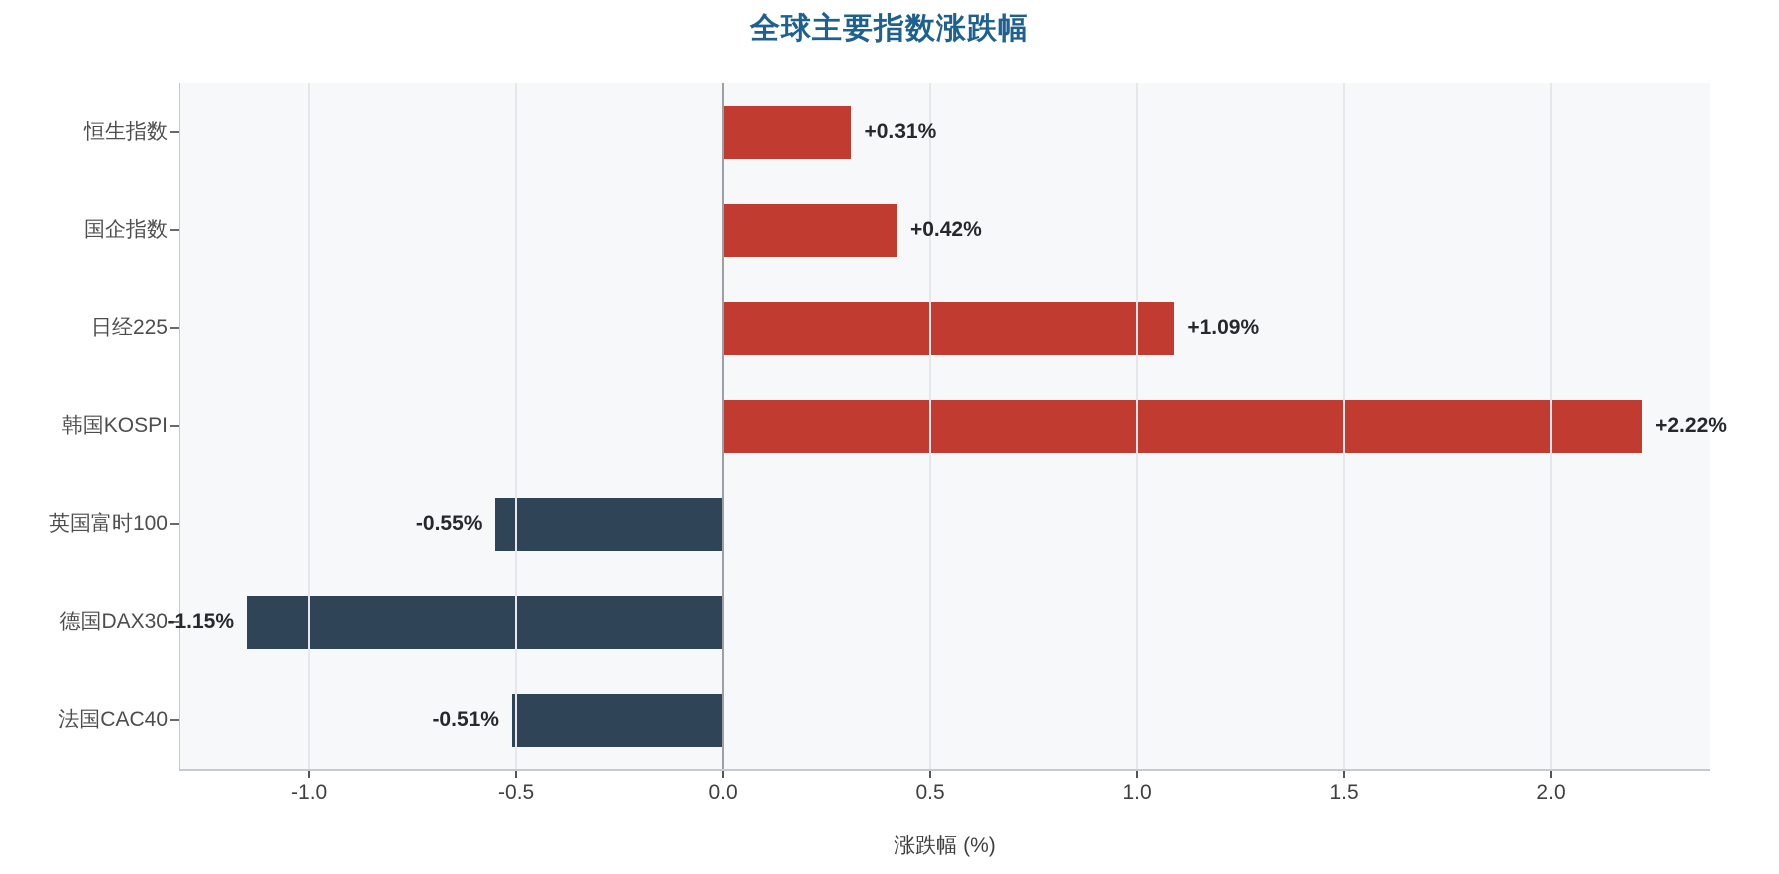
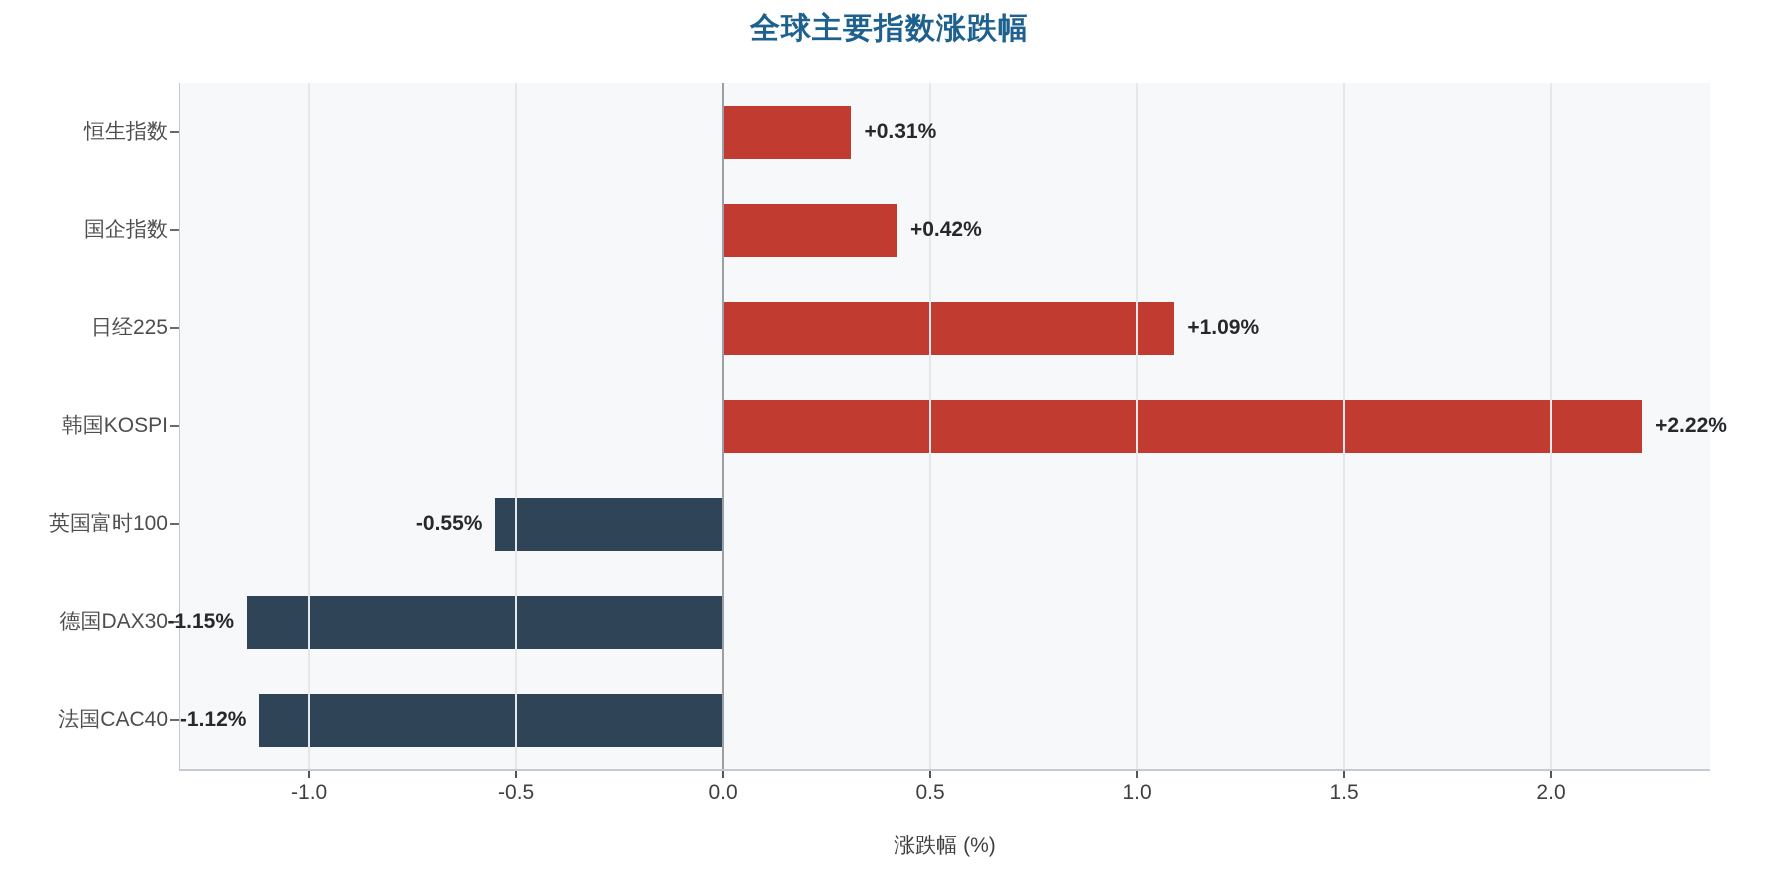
法国CAC40: -0.51% -> -1.12%
